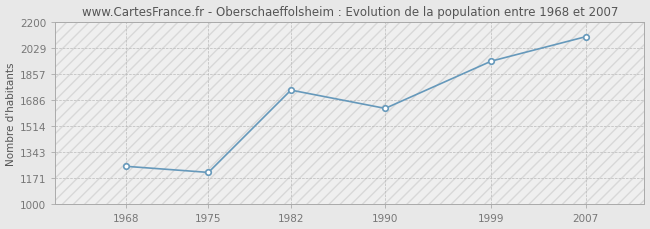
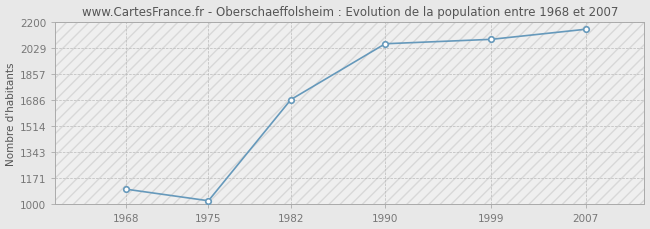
1968: 1250 -> 1100
1975: 1210 -> 1020
1982: 1750 -> 1690
1990: 1630 -> 2050
1999: 1940 -> 2080
2007: 2100 -> 2150
